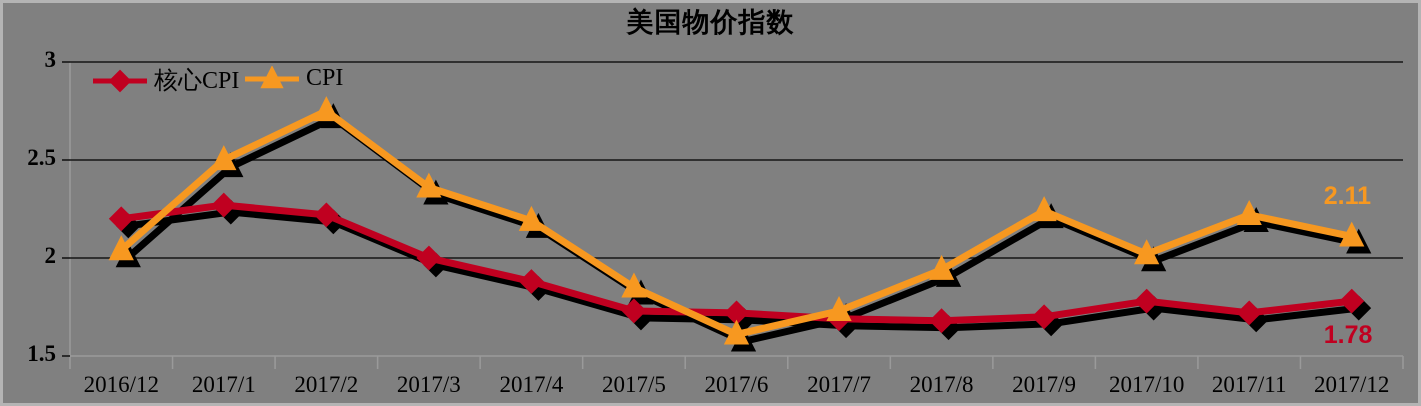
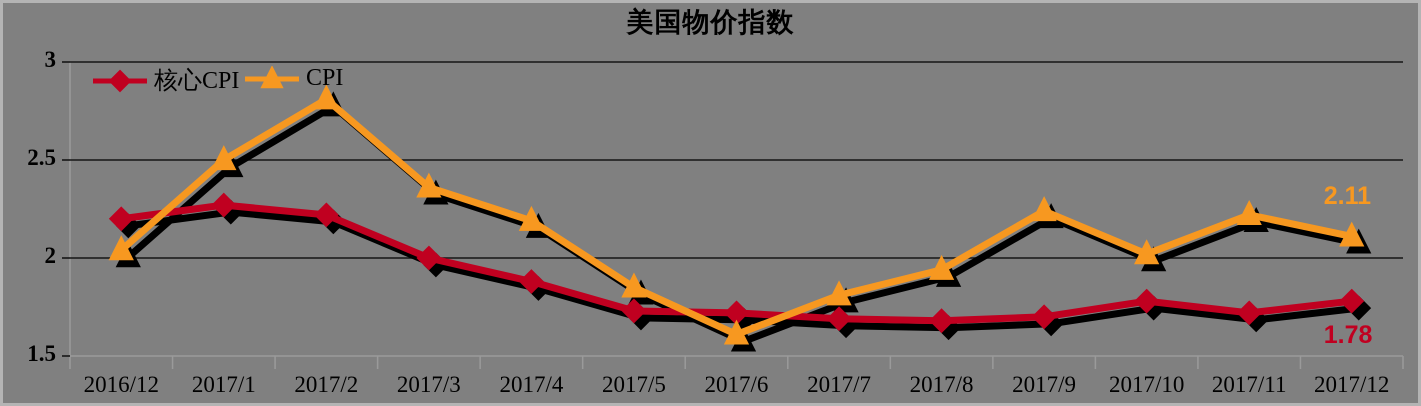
CPI/2017/2: 2.75 -> 2.81
CPI/2017/7: 1.73 -> 1.81
